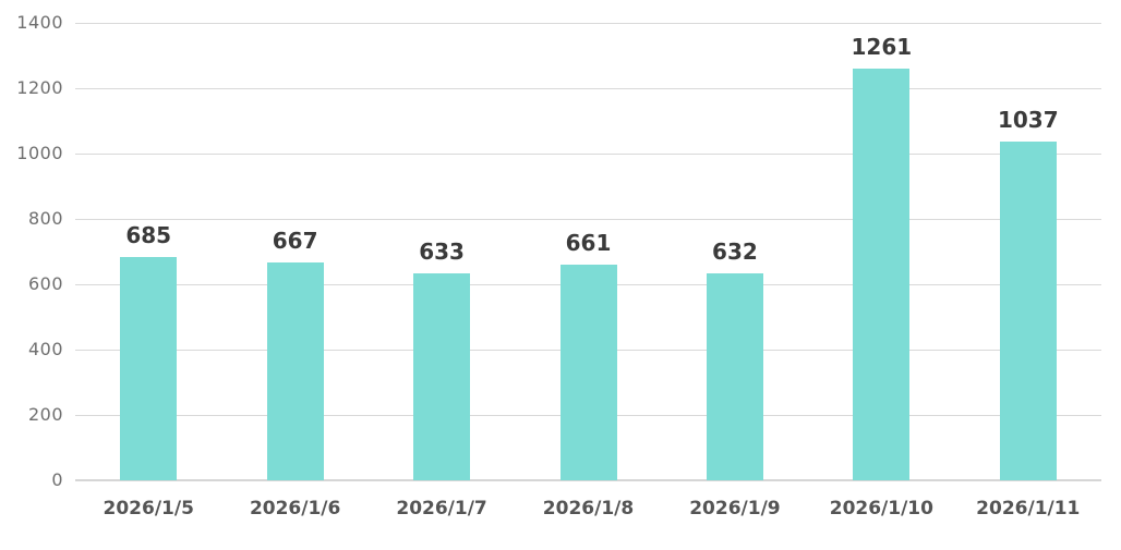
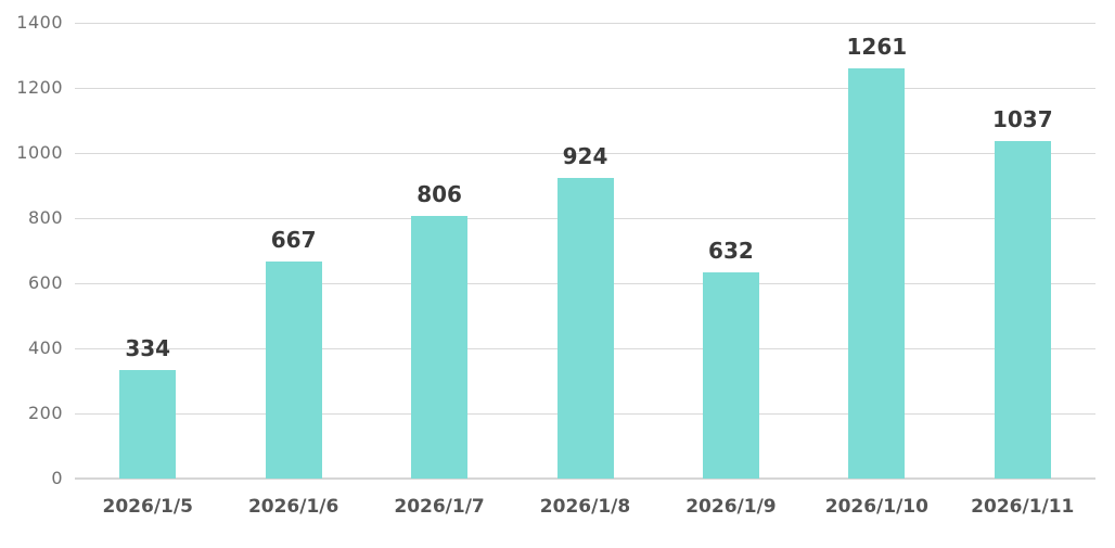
2026/1/5: 685 -> 334
2026/1/7: 633 -> 806
2026/1/8: 661 -> 924
